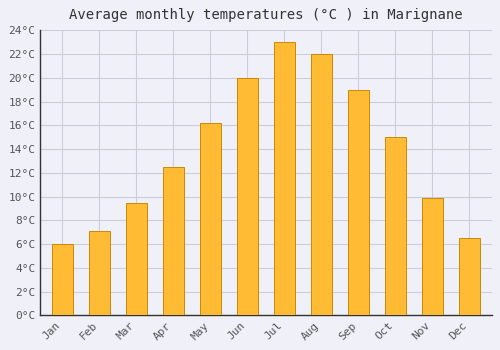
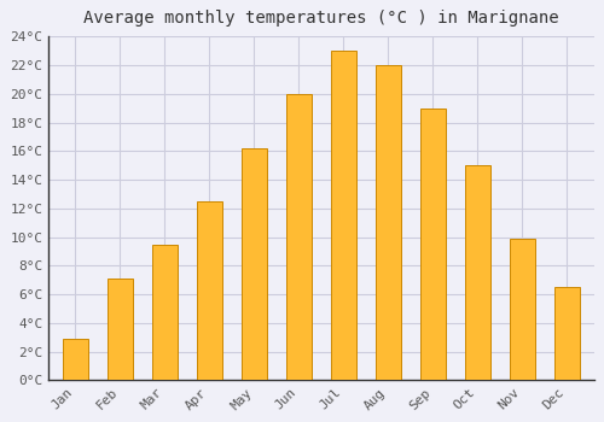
Jan: 6.0°C -> 2.9°C
